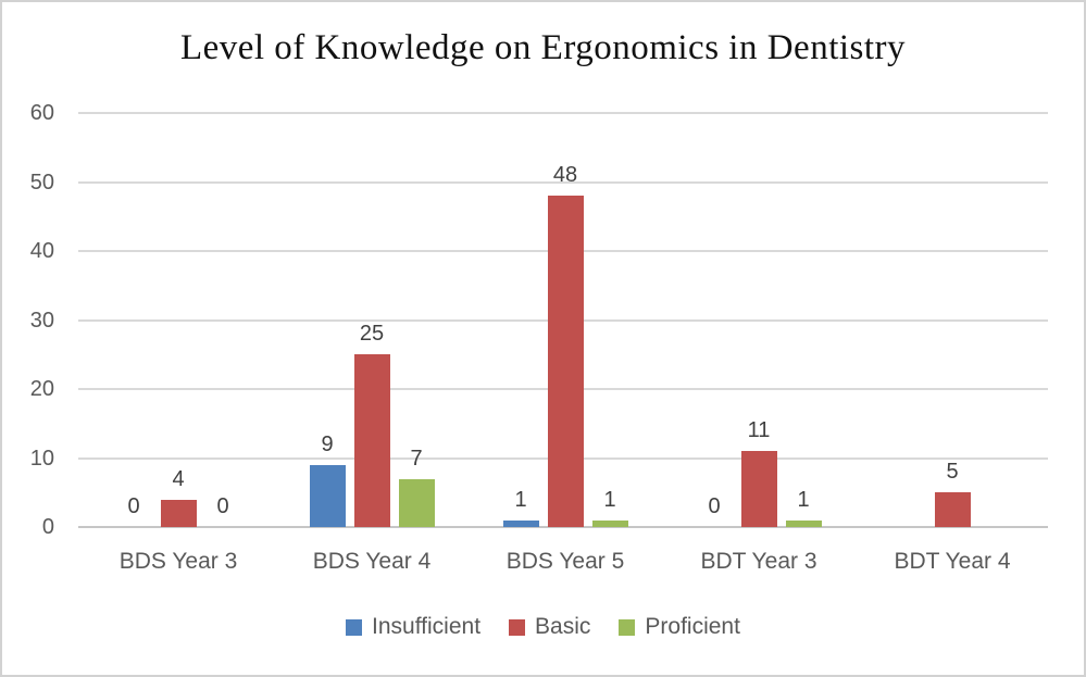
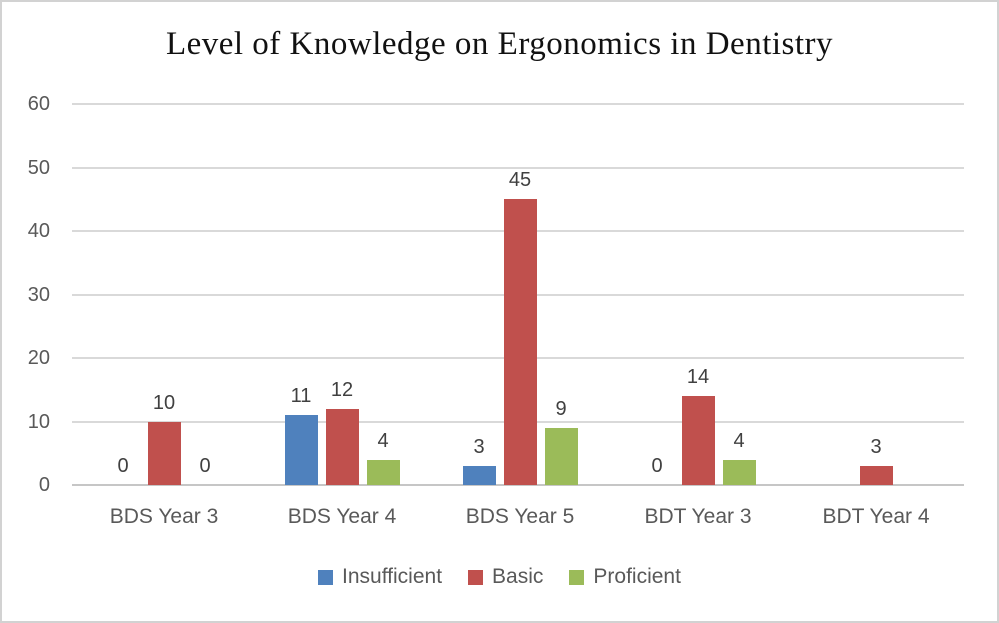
Basic/BDS Year 3: 4 -> 10
Insufficient/BDS Year 4: 9 -> 11
Basic/BDS Year 4: 25 -> 12
Proficient/BDS Year 4: 7 -> 4
Insufficient/BDS Year 5: 1 -> 3
Basic/BDS Year 5: 48 -> 45
Proficient/BDS Year 5: 1 -> 9
Basic/BDT Year 3: 11 -> 14
Proficient/BDT Year 3: 1 -> 4
Basic/BDT Year 4: 5 -> 3
